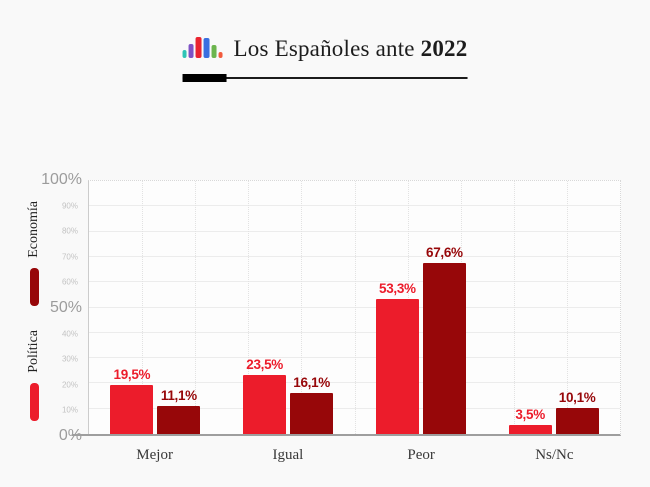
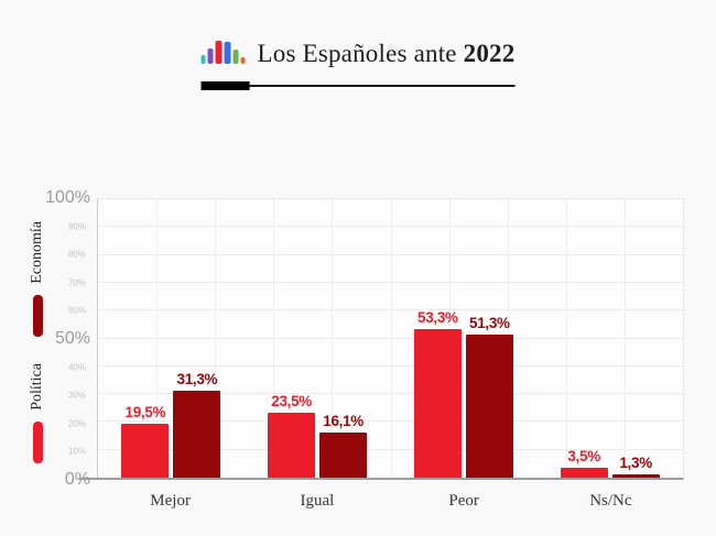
Economía/Mejor: 11,1% -> 31,3%
Economía/Peor: 67,6% -> 51,3%
Economía/Ns/Nc: 10,1% -> 1,3%
